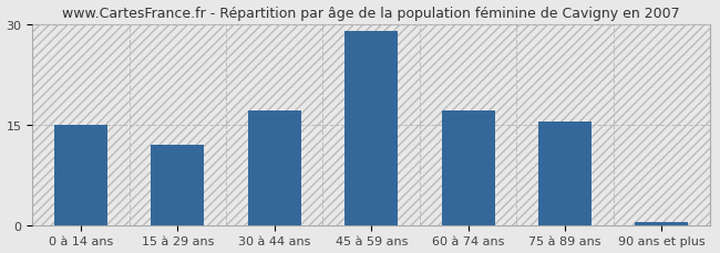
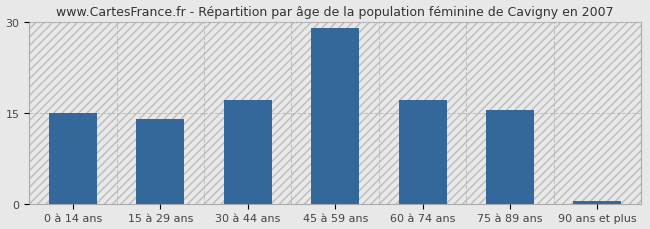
15 à 29 ans: 12.0 -> 14.0
